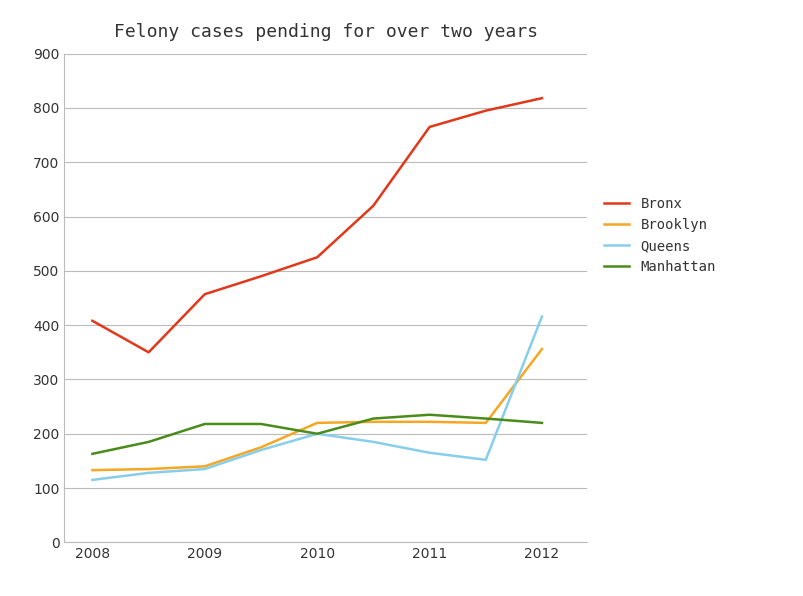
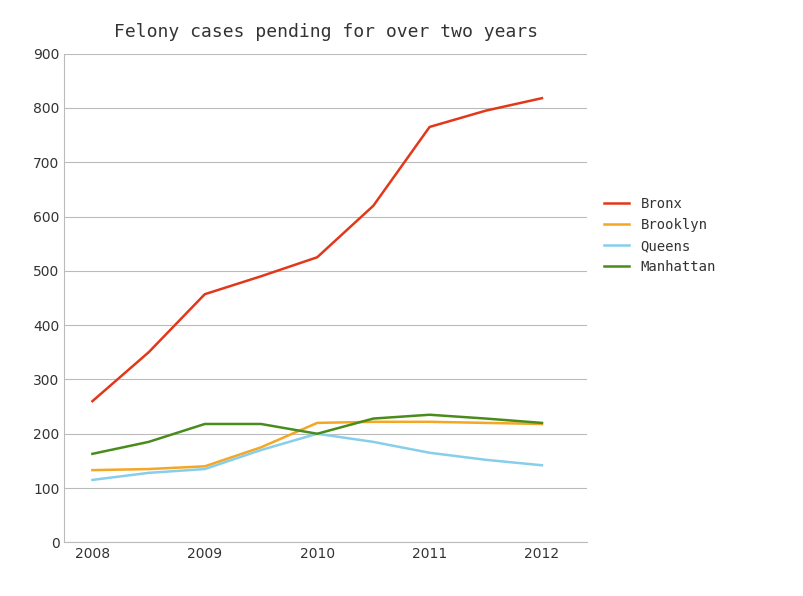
Bronx/2008: 408 -> 260
Brooklyn/2012: 356 -> 218
Queens/2012: 416 -> 142
